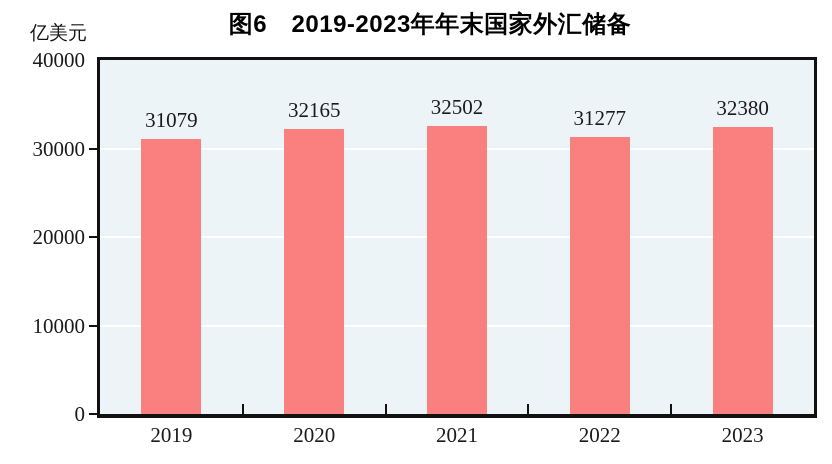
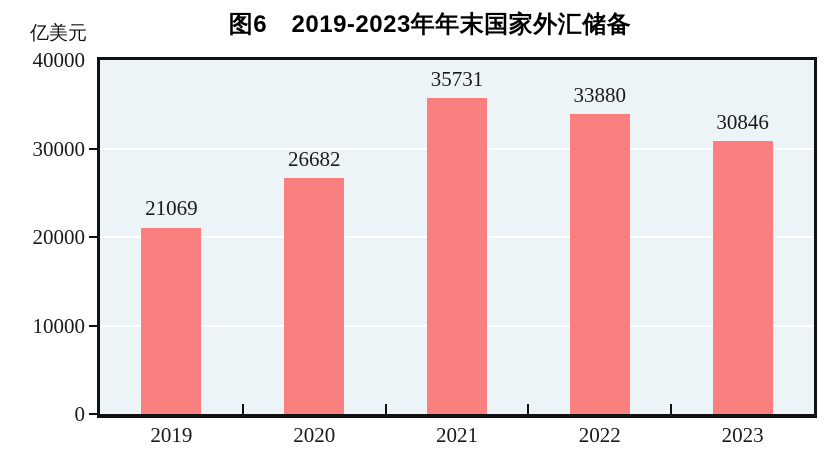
2019: 31079 -> 21069
2020: 32165 -> 26682
2021: 32502 -> 35731
2022: 31277 -> 33880
2023: 32380 -> 30846
